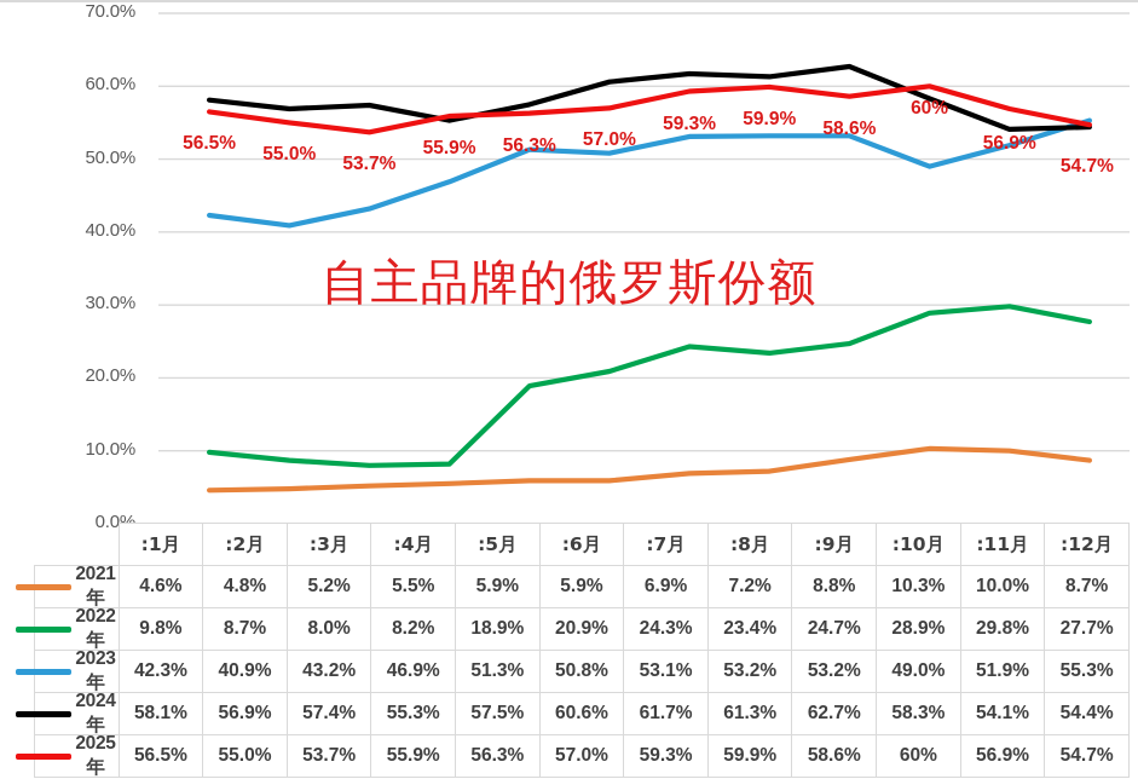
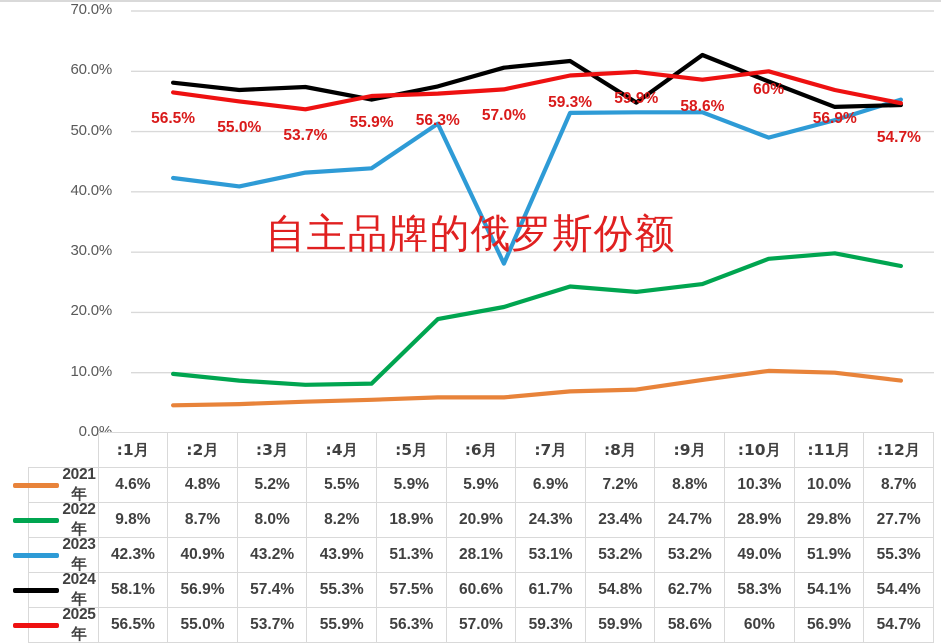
2023年/:4月: 46.9% -> 43.9%
2023年/:6月: 50.8% -> 28.1%
2024年/:8月: 61.3% -> 54.8%
